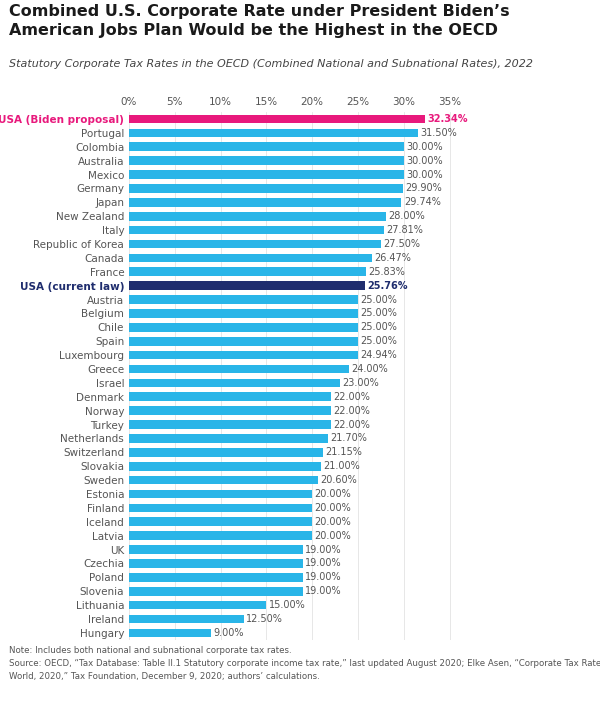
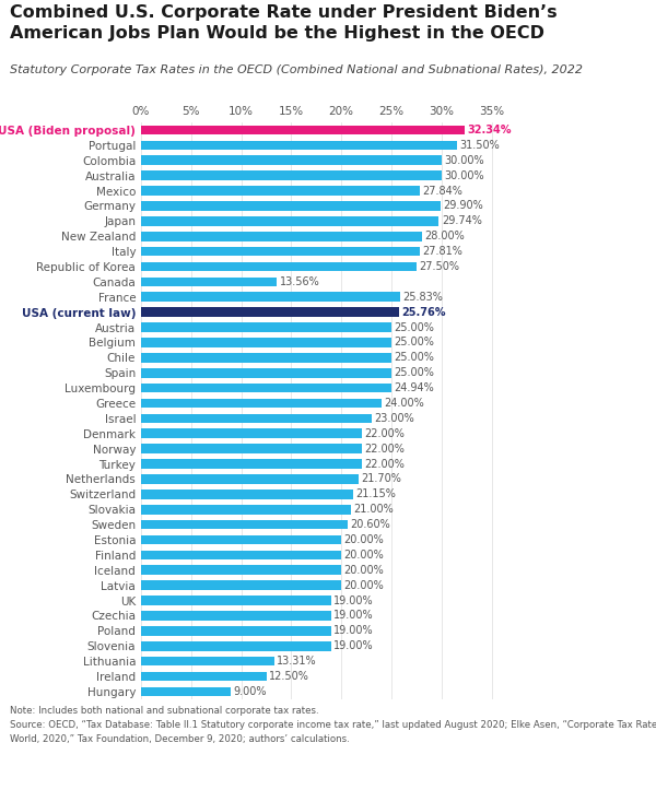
Mexico: 30.00% -> 27.84%
Canada: 26.47% -> 13.56%
Lithuania: 15.00% -> 13.31%
